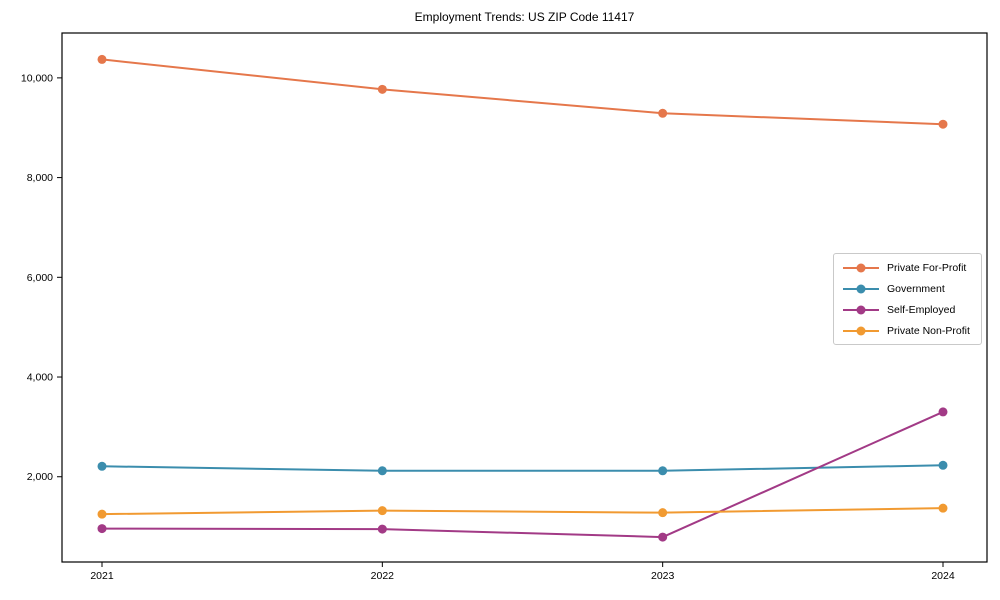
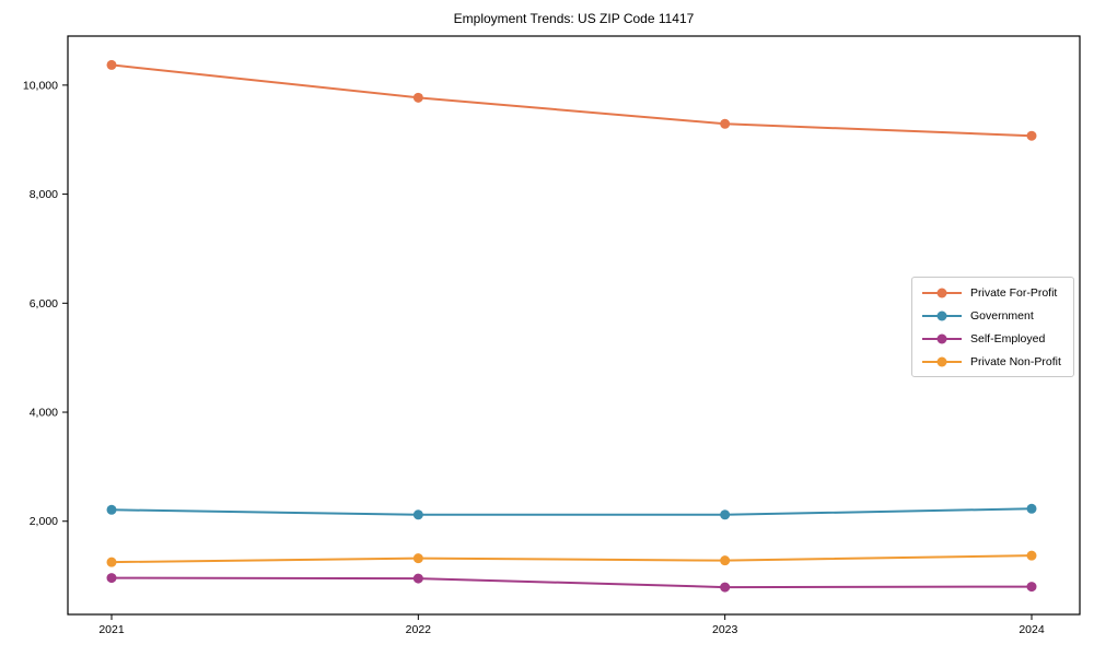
Self-Employed/2024: 3300 -> 800
